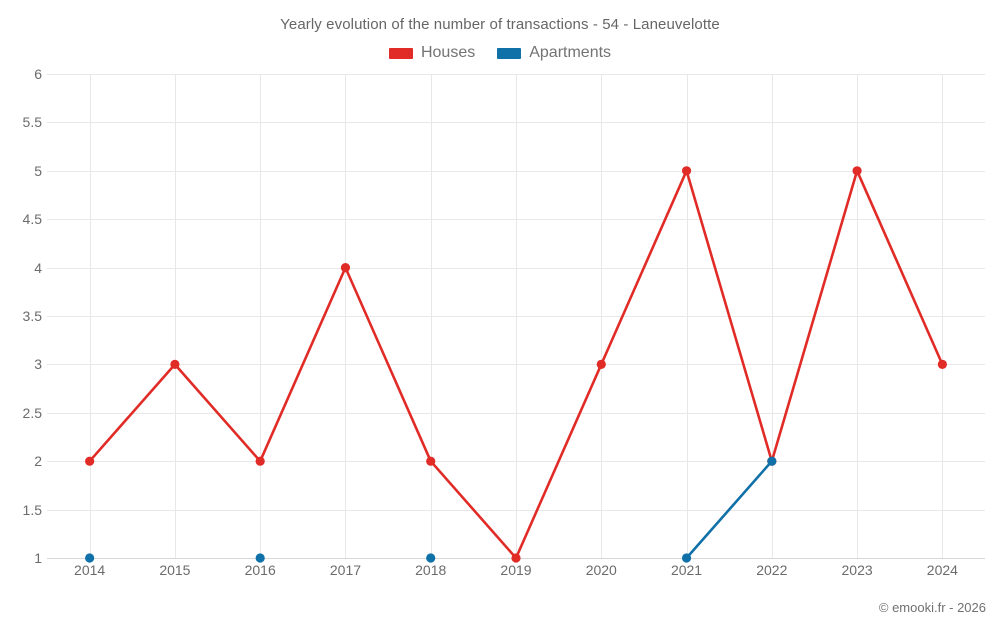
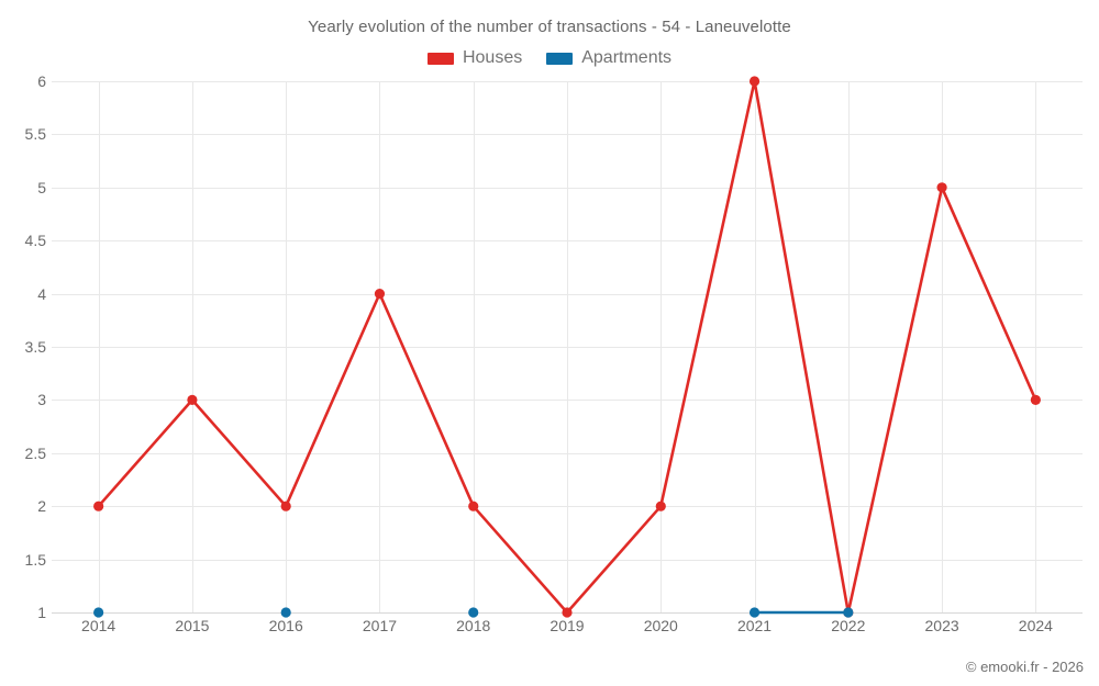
Houses/2020: 3 -> 2
Houses/2021: 5 -> 6
Houses/2022: 2 -> 1
Apartments/2022: 2 -> 1
